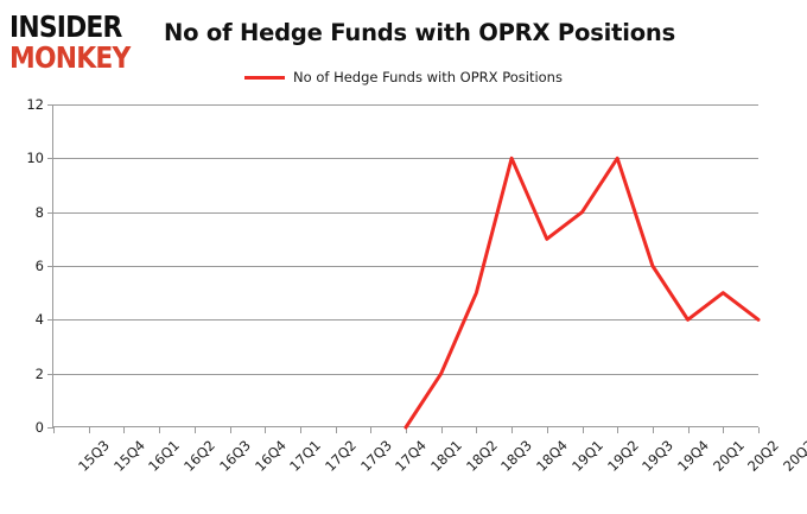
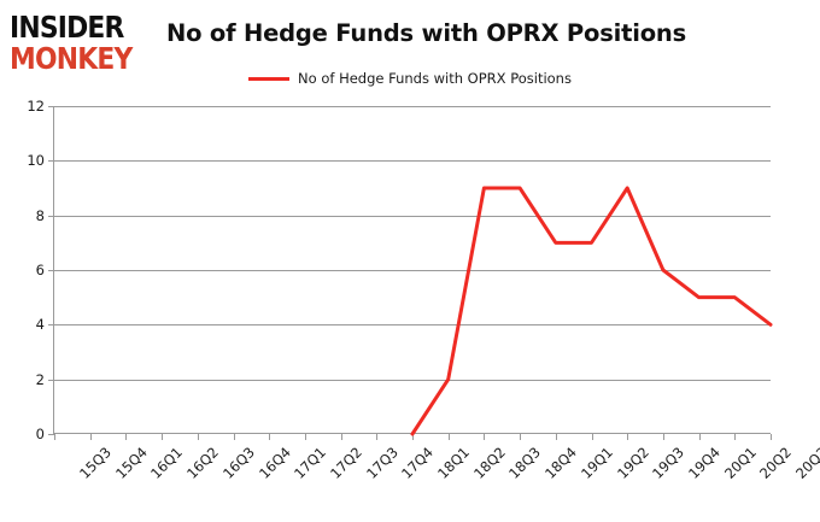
18Q3: 5 -> 9
18Q4: 10 -> 9
19Q2: 8 -> 7
19Q3: 10 -> 9
20Q1: 4 -> 5
